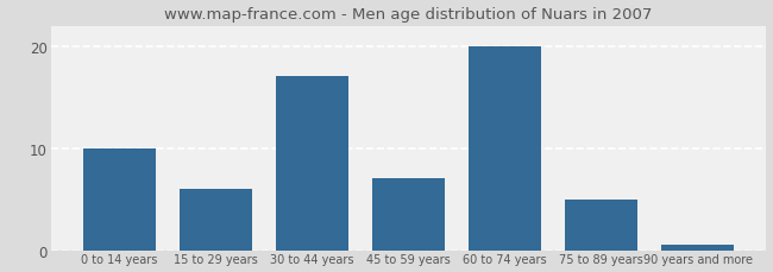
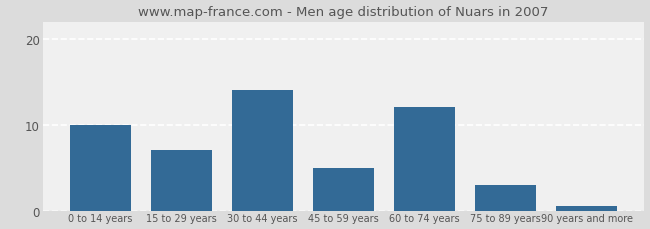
15 to 29 years: 6.0 -> 7.0
30 to 44 years: 17.0 -> 14.0
45 to 59 years: 7.0 -> 5.0
60 to 74 years: 20.0 -> 12.0
75 to 89 years: 5.0 -> 3.0
